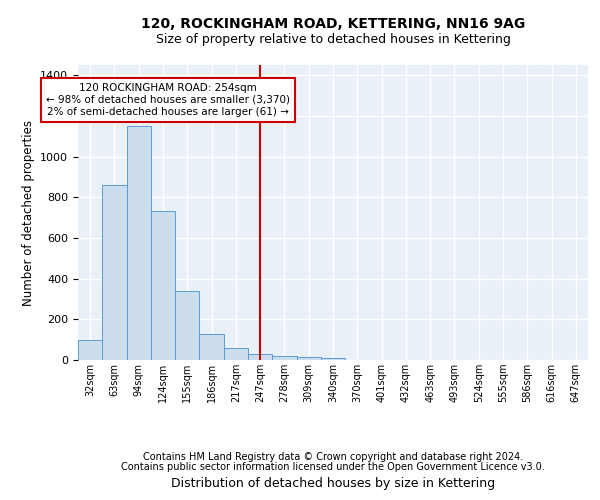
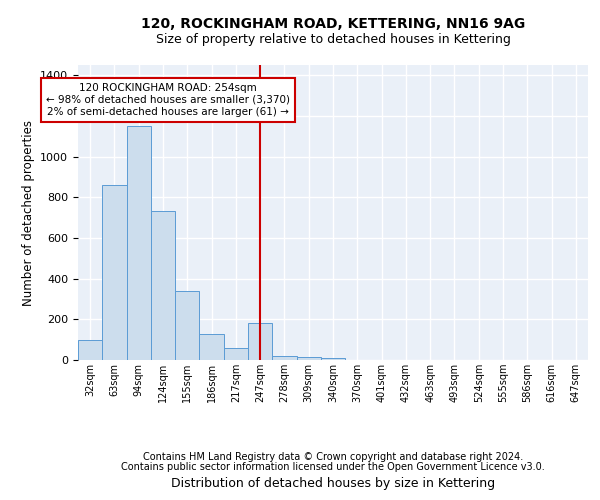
247sqm: 30 -> 180
